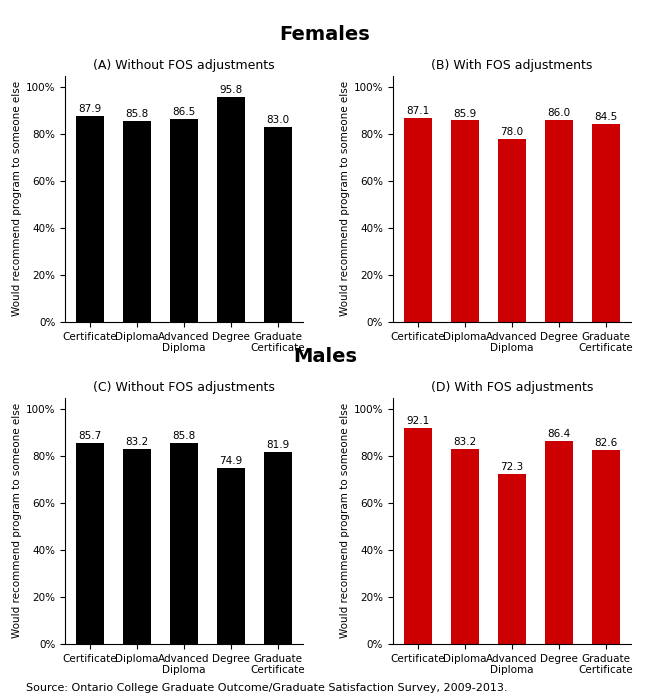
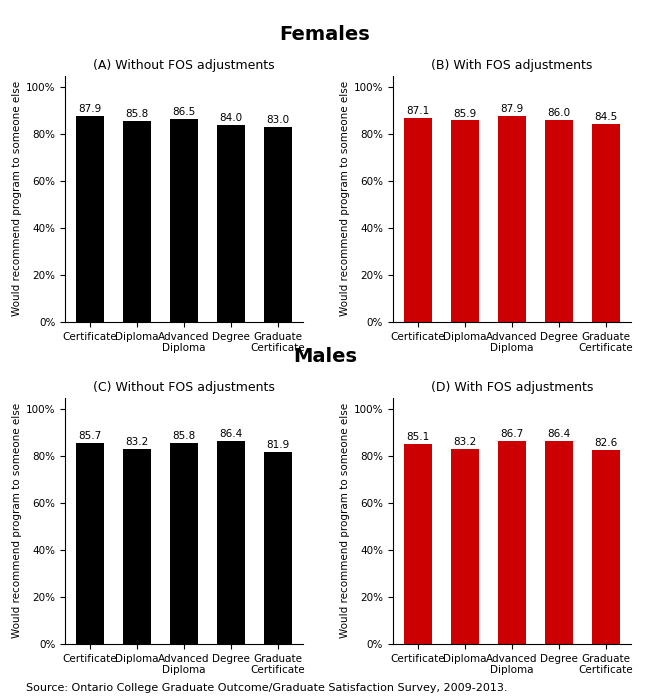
(A) Without FOS adjustments/Degree: 95.8 -> 84.0
(B) With FOS adjustments/Advanced Diploma: 78.0 -> 87.9
(C) Without FOS adjustments/Degree: 74.9 -> 86.4
(D) With FOS adjustments/Certificate: 92.1 -> 85.1
(D) With FOS adjustments/Advanced Diploma: 72.3 -> 86.7
